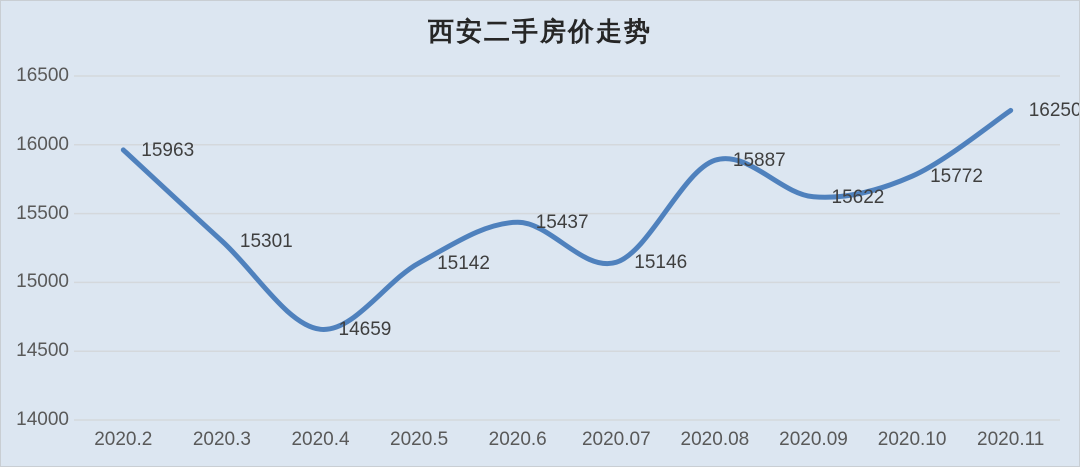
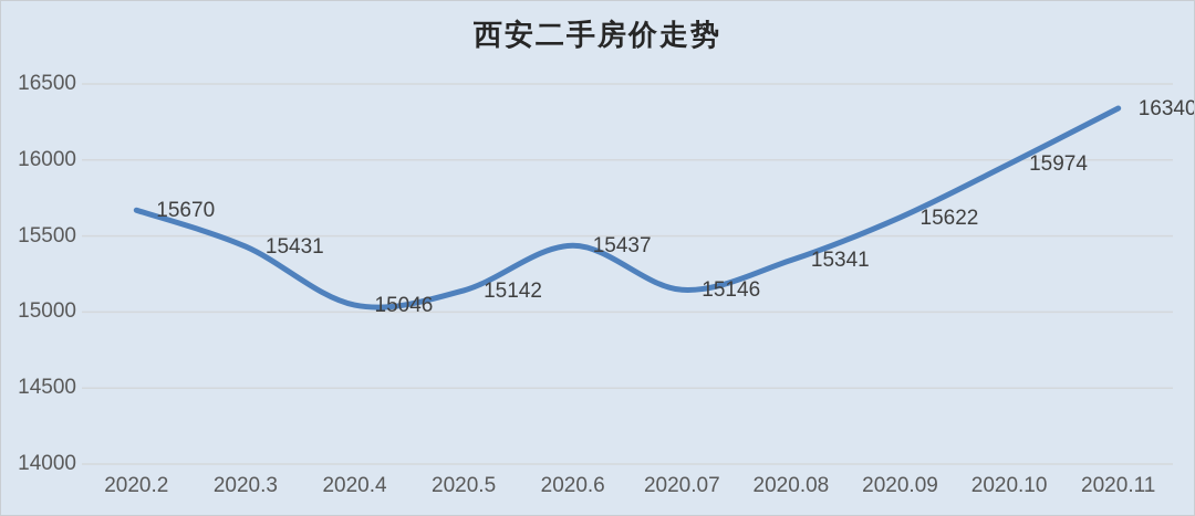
2020.2: 15963 -> 15670
2020.3: 15301 -> 15431
2020.4: 14659 -> 15046
2020.08: 15887 -> 15341
2020.10: 15772 -> 15974
2020.11: 16250 -> 16340
